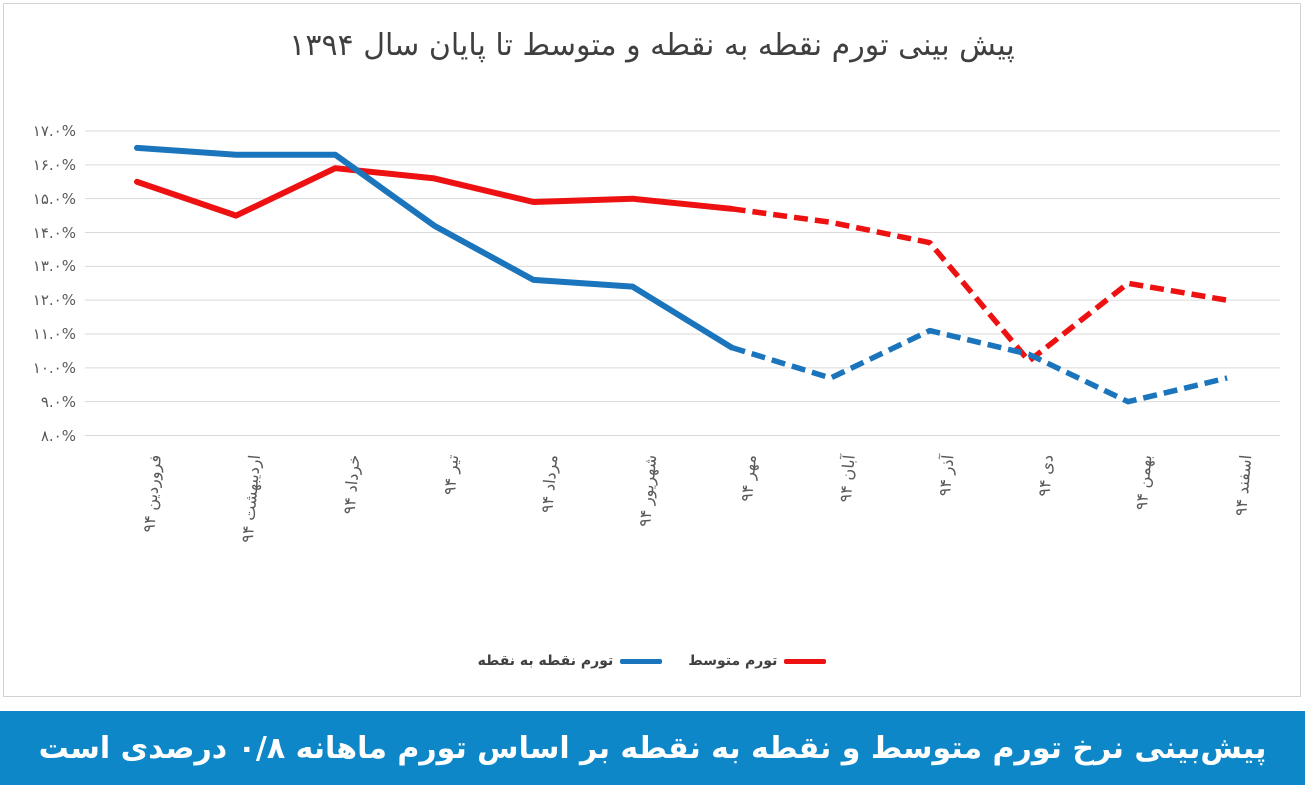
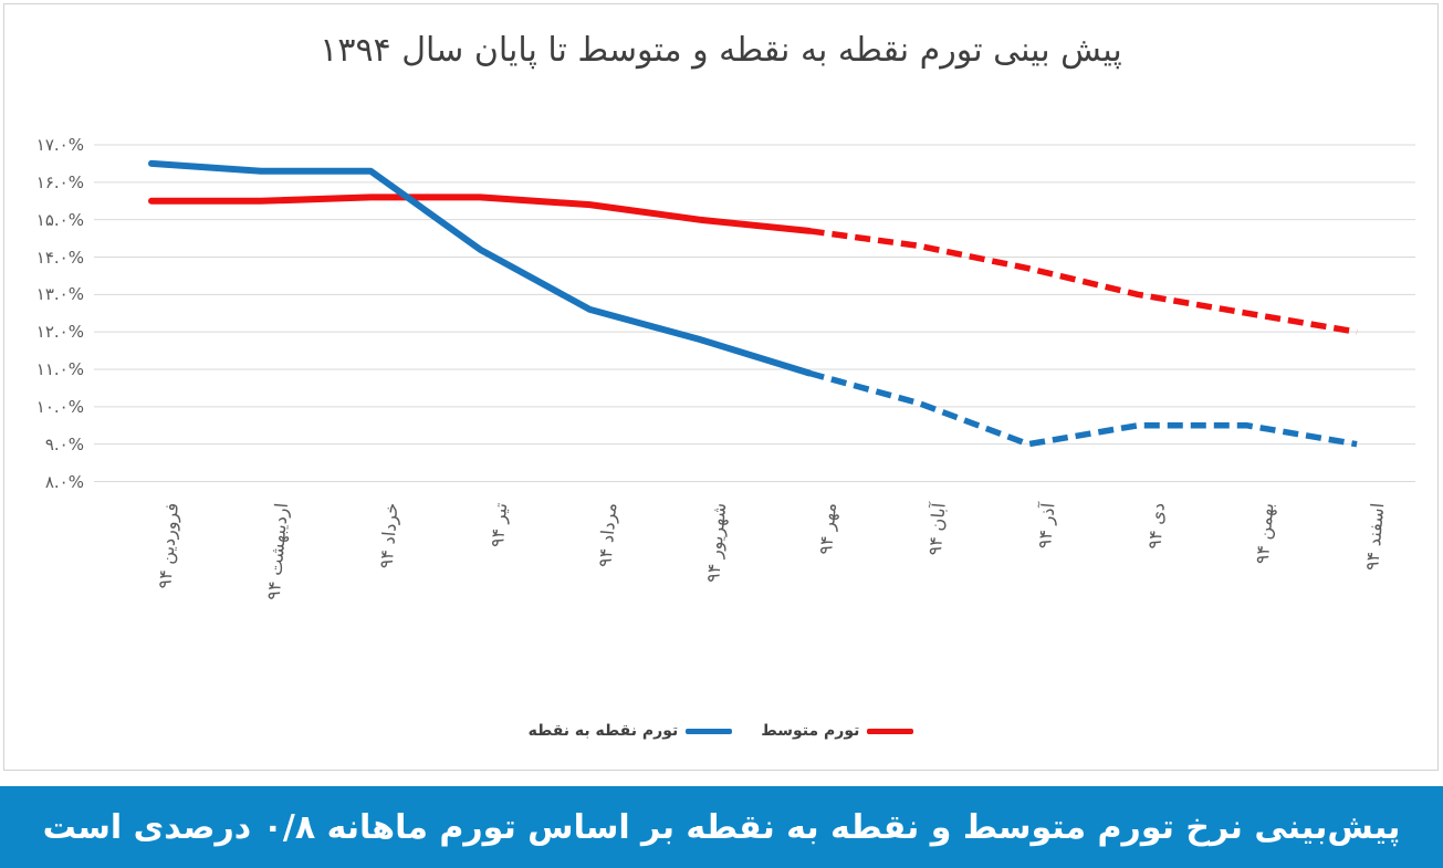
تورم متوسط/اردیبهشت ۹۴: 14.5% -> 15.5%
تورم متوسط/خرداد ۹۴: 15.9% -> 15.6%
تورم متوسط/مرداد ۹۴: 14.9% -> 15.4%
تورم نقطه به نقطه/شهریور ۹۴: 12.4% -> 11.8%
تورم نقطه به نقطه/مهر ۹۴: 10.6% -> 10.9%
تورم نقطه به نقطه/آبان ۹۴: 9.7% -> 10.1%
تورم نقطه به نقطه/آذر ۹۴: 11.1% -> 9.0%
تورم نقطه به نقطه/دی ۹۴: 10.4% -> 9.5%
تورم متوسط/دی ۹۴: 10.2% -> 13.0%
تورم نقطه به نقطه/بهمن ۹۴: 9.0% -> 9.5%
تورم نقطه به نقطه/اسفند ۹۴: 9.7% -> 9.0%
